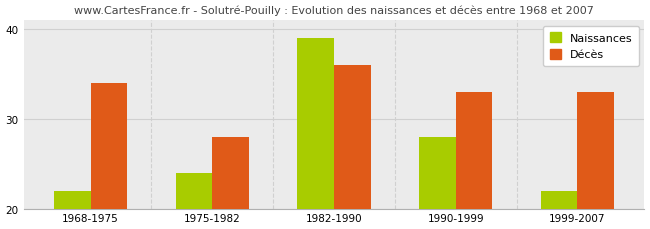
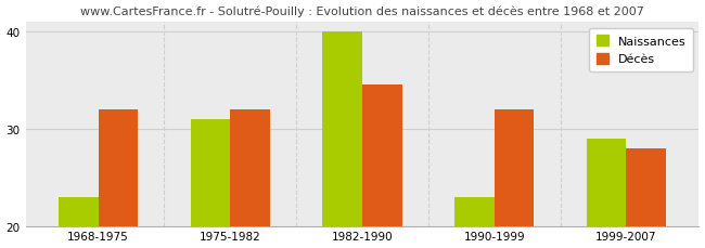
Naissances/1968-1975: 22 -> 23
Décès/1968-1975: 34.0 -> 32.0
Naissances/1975-1982: 24 -> 31
Décès/1975-1982: 28.0 -> 32.0
Naissances/1982-1990: 39 -> 40
Décès/1982-1990: 36.0 -> 34.5
Naissances/1990-1999: 28 -> 23
Décès/1990-1999: 33.0 -> 32.0
Naissances/1999-2007: 22 -> 29
Décès/1999-2007: 33.0 -> 28.0
